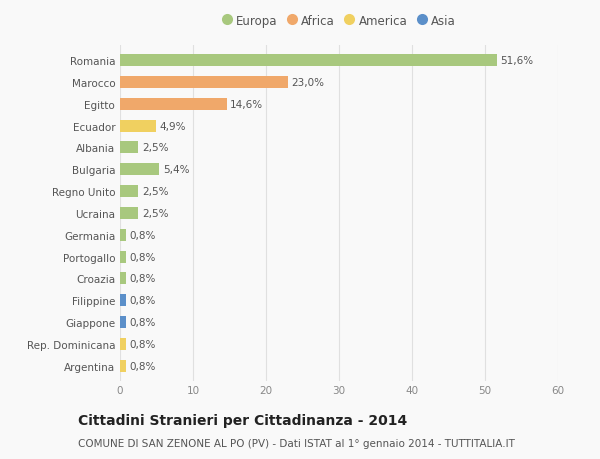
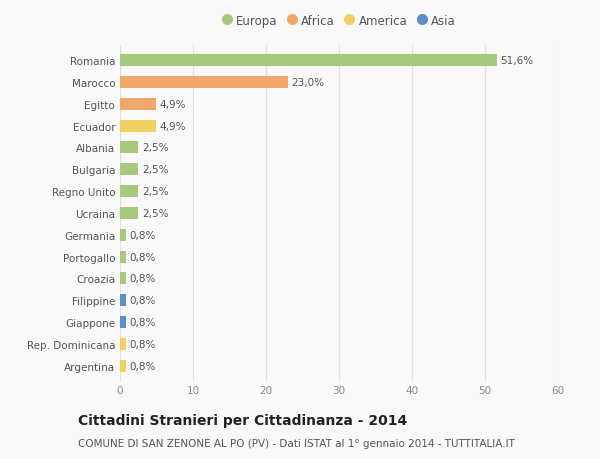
Egitto: 14,6% -> 4,9%
Bulgaria: 5,4% -> 2,5%
